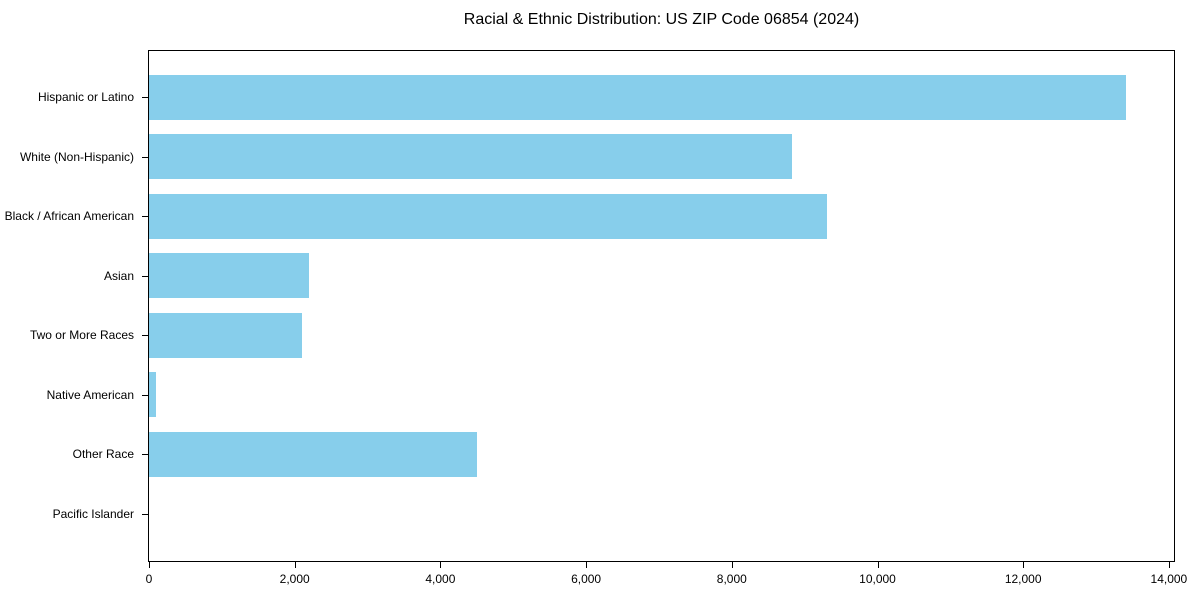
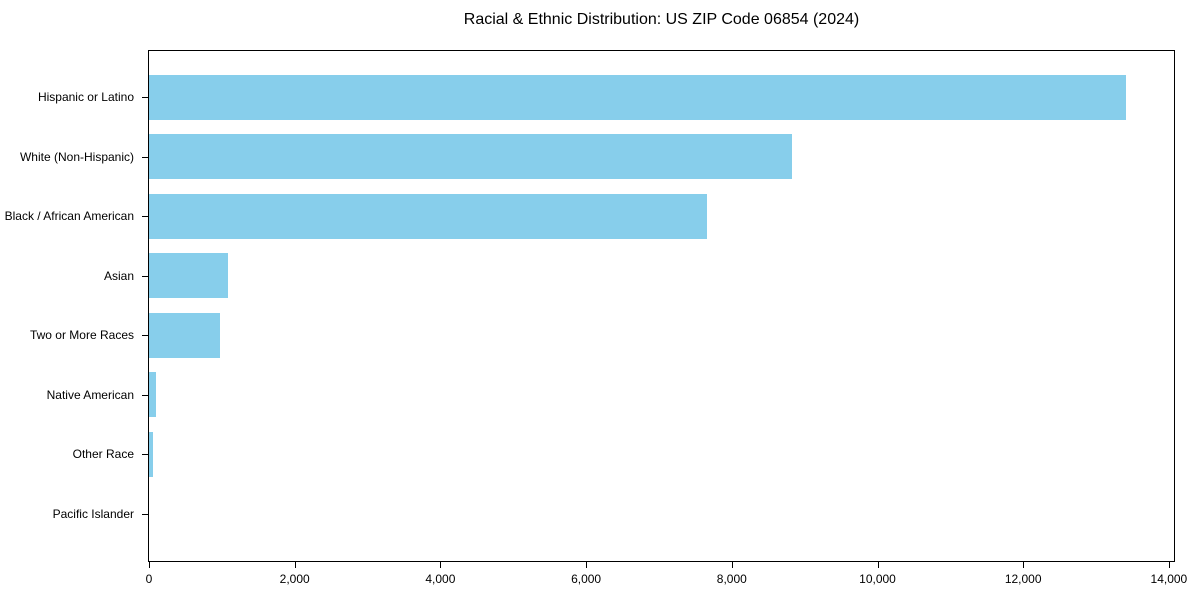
Black / African American: 9300 -> 7700
Asian: 2200 -> 1100
Two or More Races: 2100 -> 1000
Other Race: 4500 -> 100
